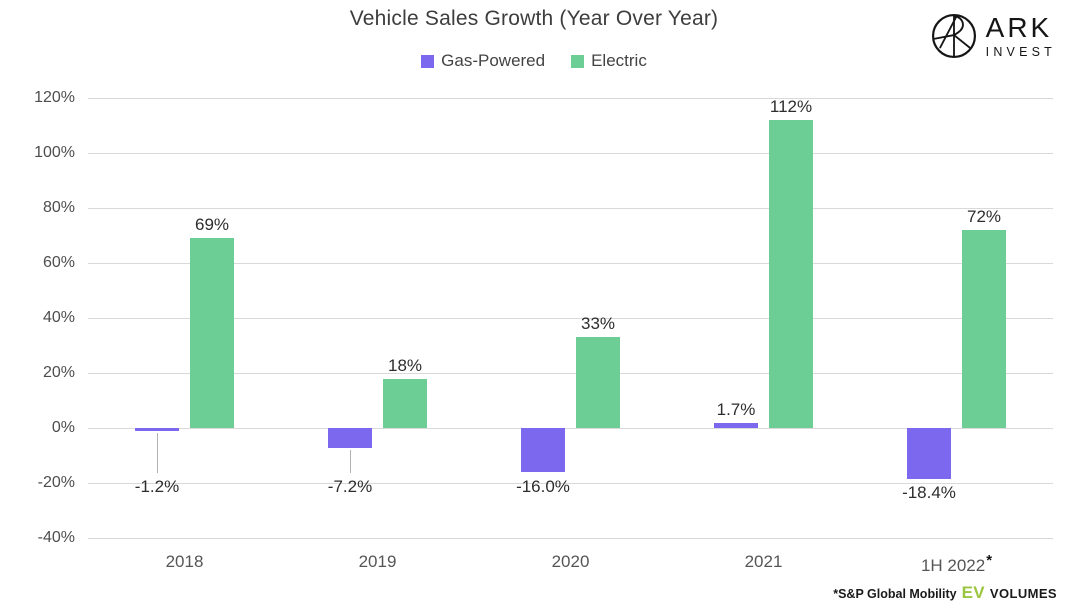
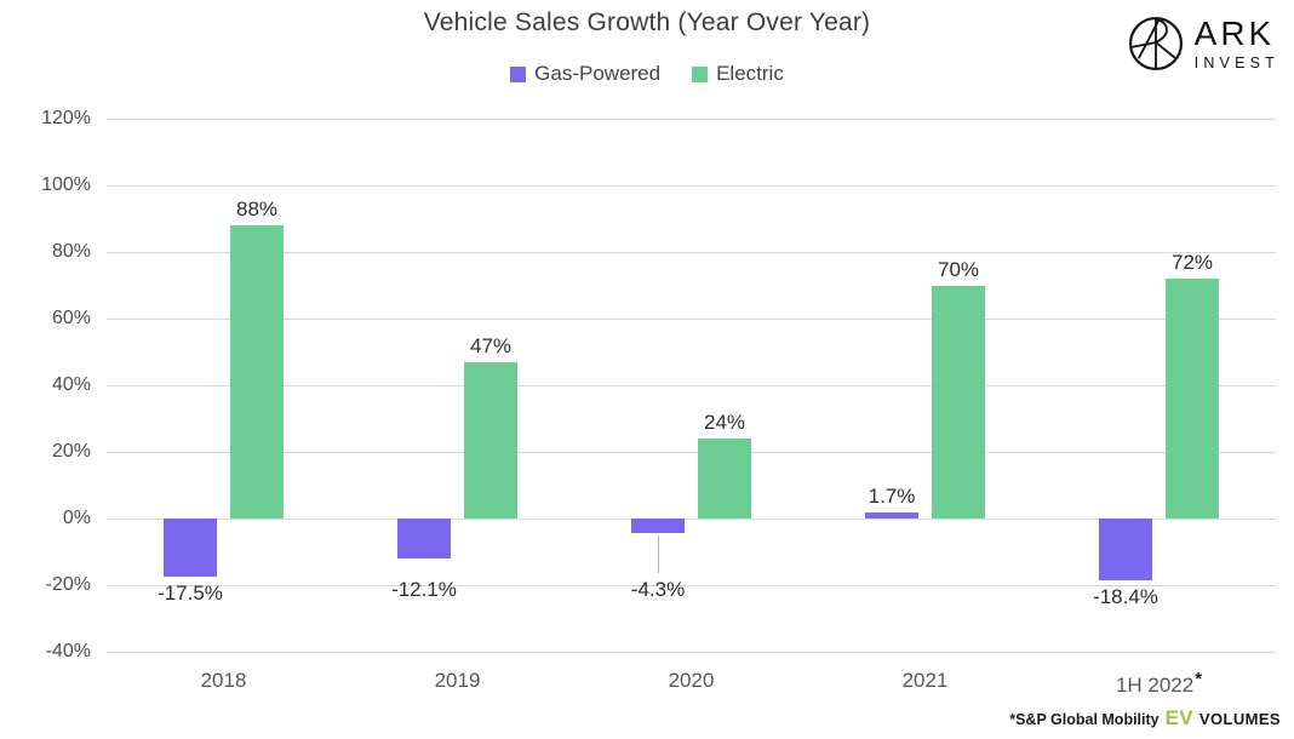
Gas-Powered/2018: -1.2% -> -17.5%
Electric/2018: 69% -> 88%
Gas-Powered/2019: -7.2% -> -12.1%
Electric/2019: 18% -> 47%
Gas-Powered/2020: -16.0% -> -4.3%
Electric/2020: 33% -> 24%
Electric/2021: 112% -> 70%
